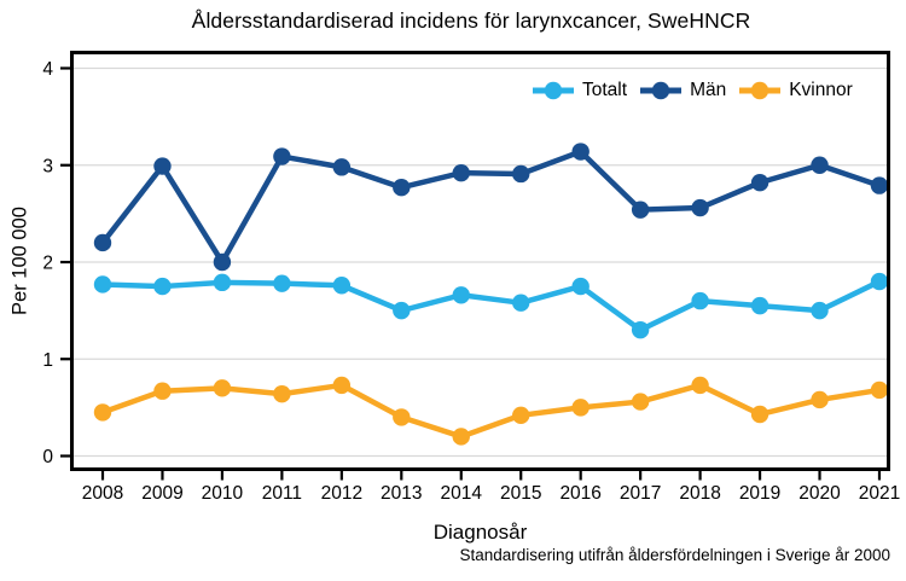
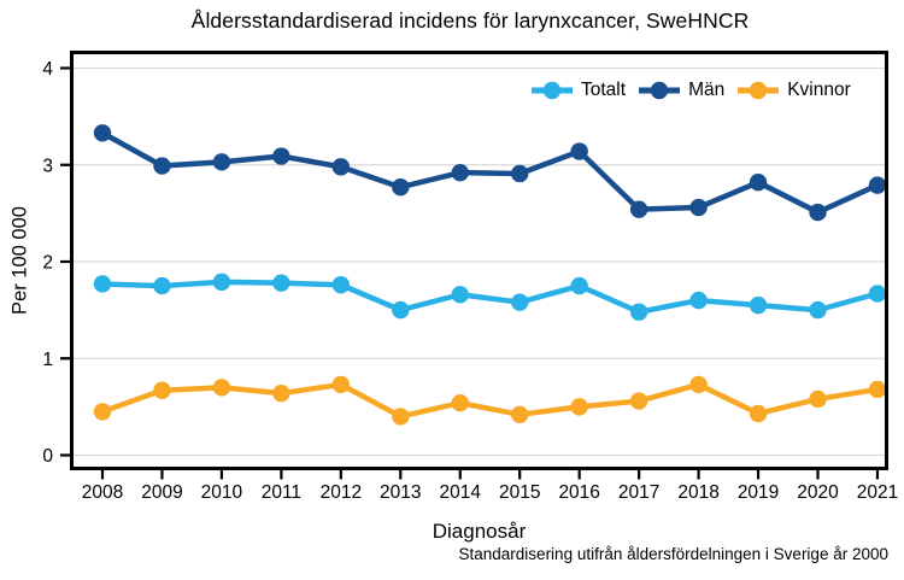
Män/2008: 2.2 -> 3.3
Män/2010: 2.0 -> 3.0
Kvinnor/2014: 0.2 -> 0.5
Totalt/2017: 1.3 -> 1.5
Män/2020: 3.0 -> 2.5
Totalt/2021: 1.8 -> 1.7
